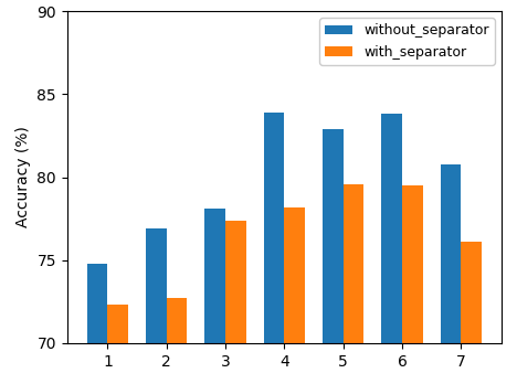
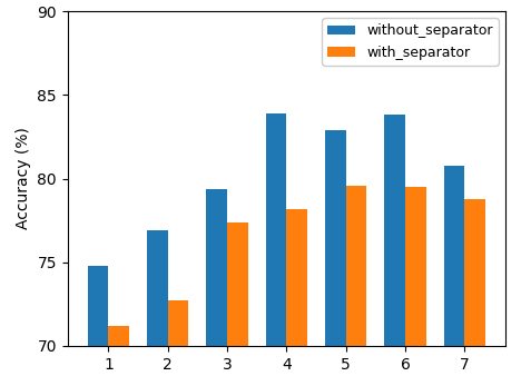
with_separator/1: 72.3 -> 71.2
without_separator/3: 78.1 -> 79.4
with_separator/7: 76.1 -> 78.8
